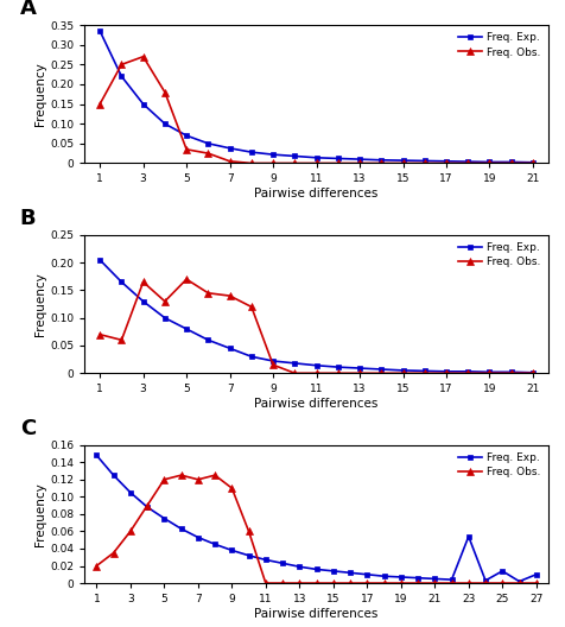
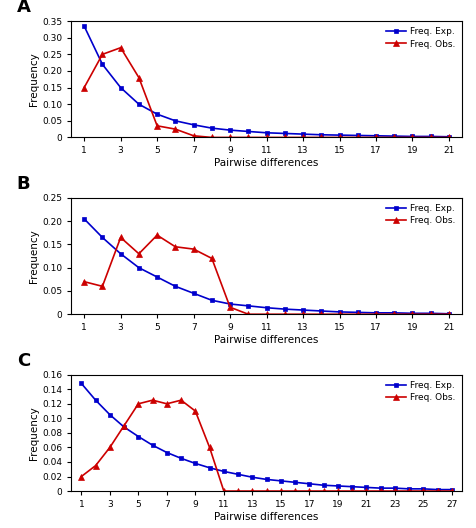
Freq. Exp./23: 0.054 -> 0.004
Freq. Exp./25: 0.014 -> 0.003
Freq. Exp./27: 0.010 -> 0.002
